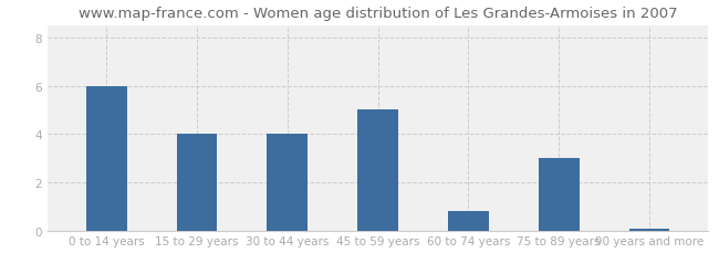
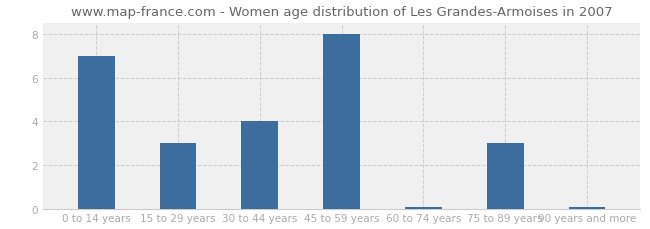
0 to 14 years: 6.00 -> 7.00
15 to 29 years: 4.00 -> 3.00
45 to 59 years: 5.00 -> 8.00
60 to 74 years: 0.80 -> 0.08
